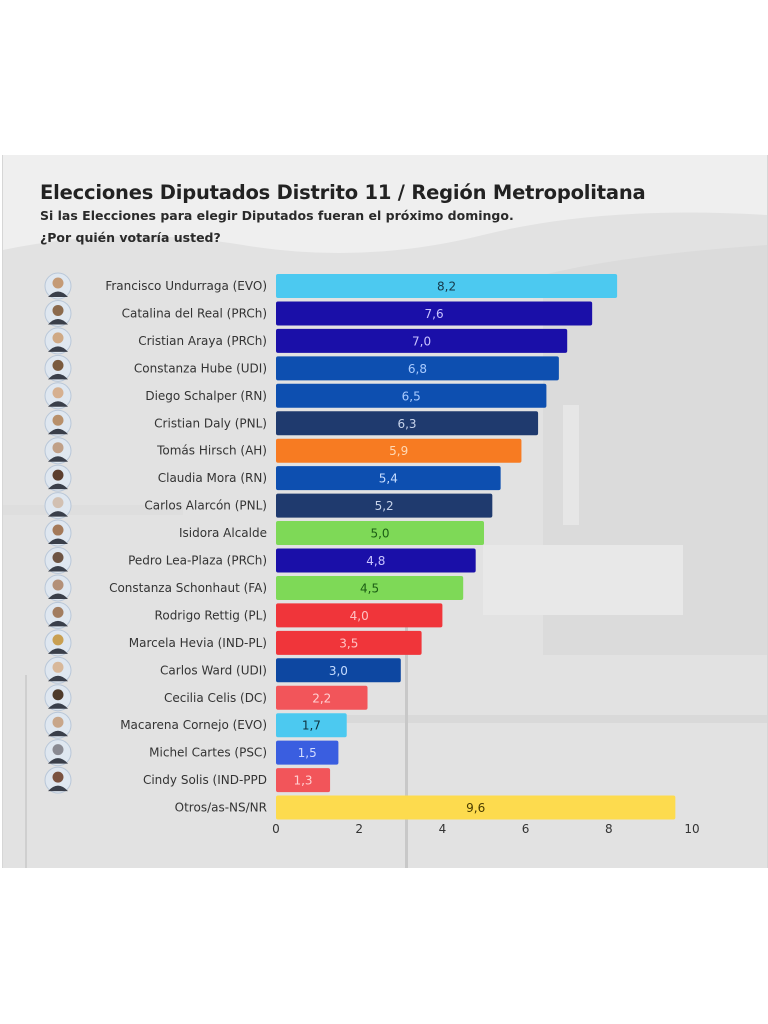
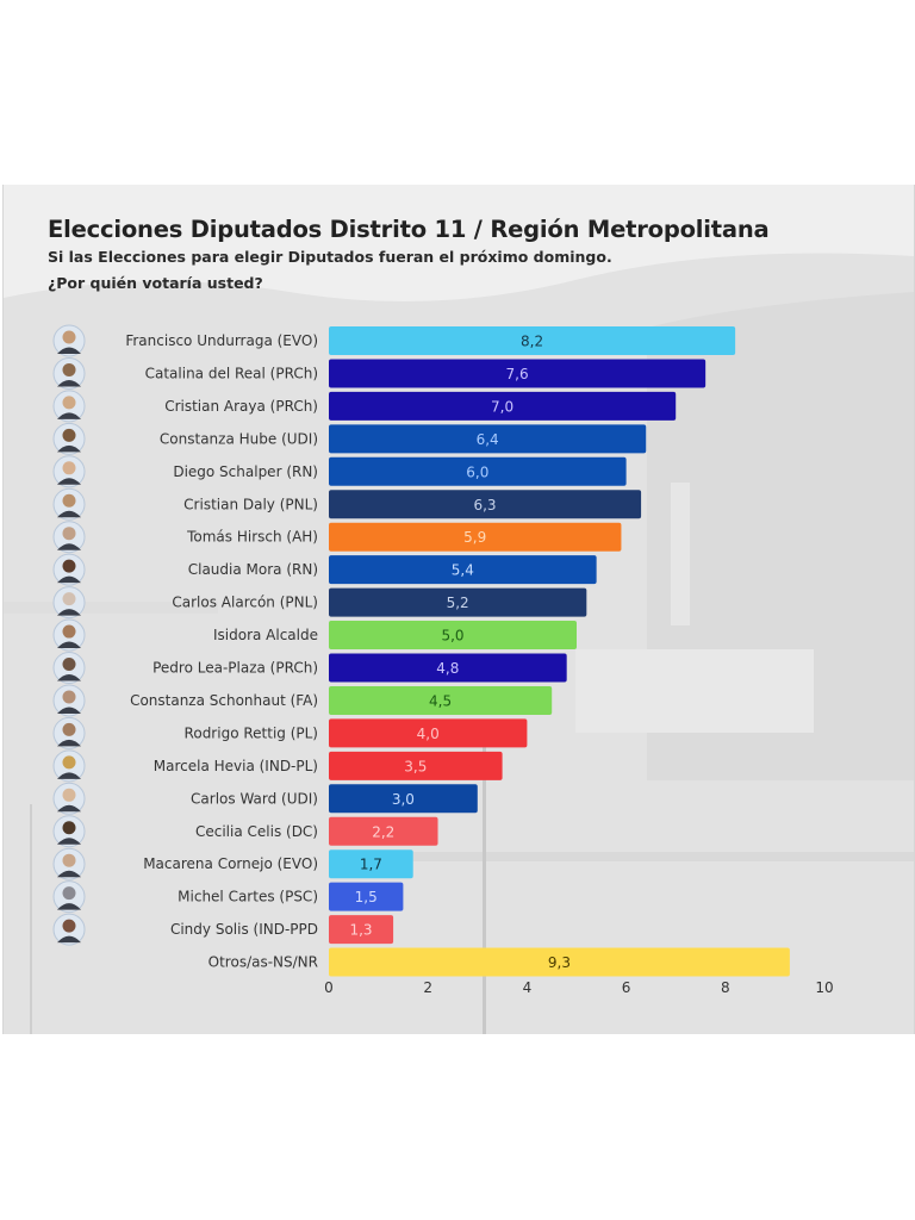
Constanza Hube (UDI): 6,8 -> 6,4
Diego Schalper (RN): 6,5 -> 6,0
Otros/as-NS/NR: 9,6 -> 9,3
